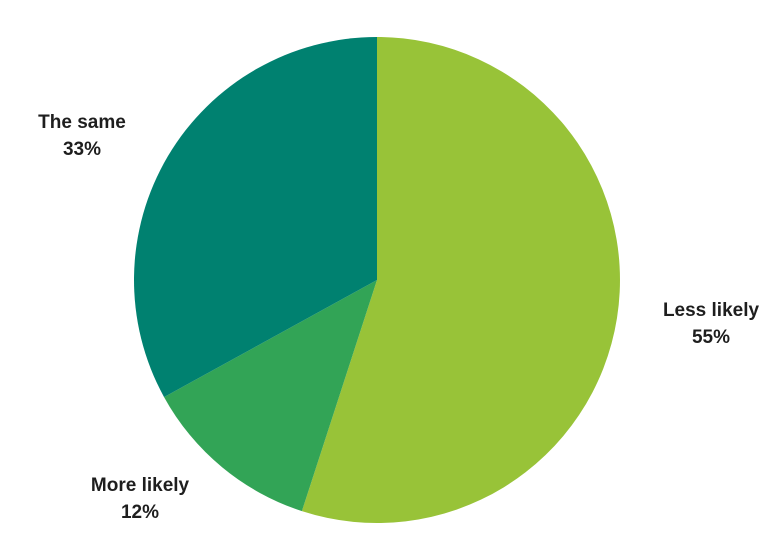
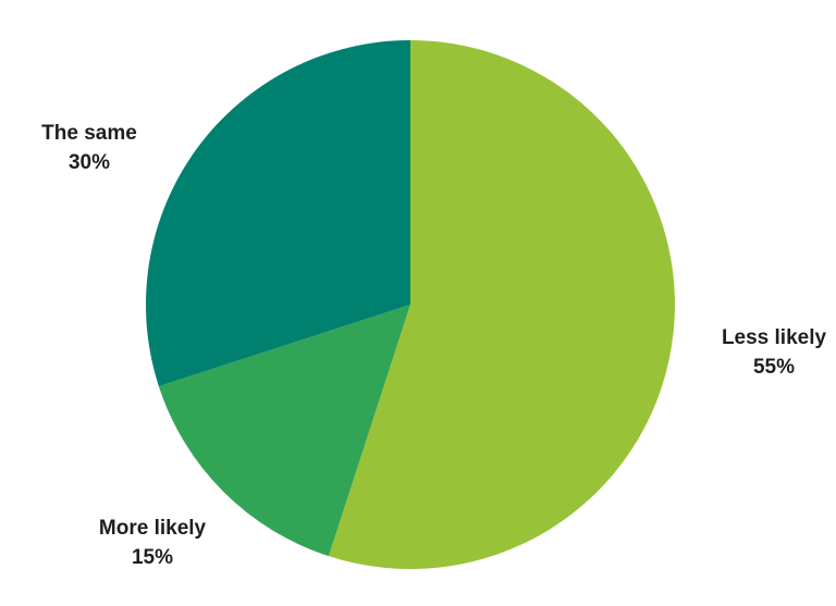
More likely: 12% -> 15%
The same: 33% -> 30%
